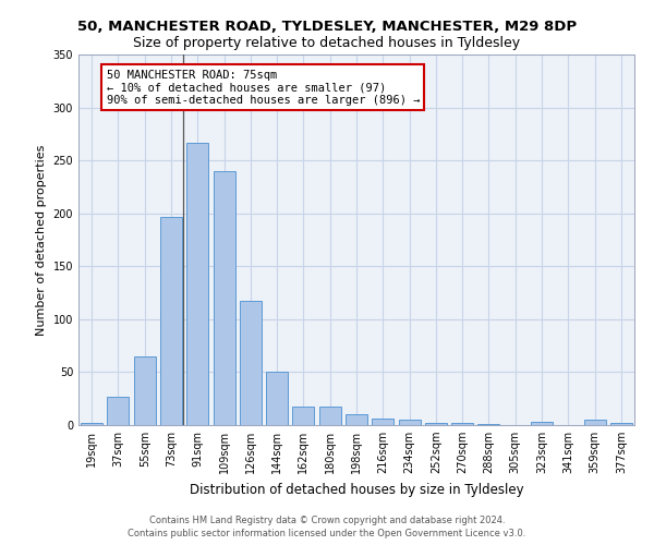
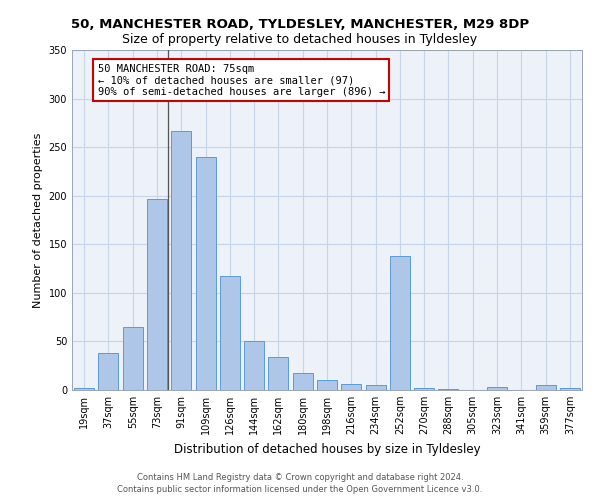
37sqm: 27 -> 38
162sqm: 18 -> 34
252sqm: 2 -> 138
